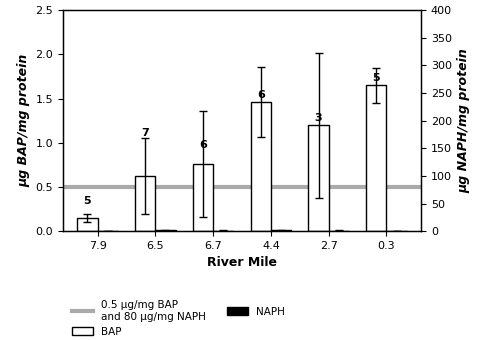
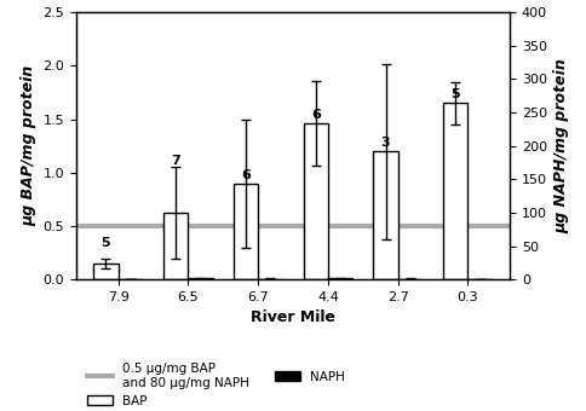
BAP/6.7: 0.76 -> 0.90
